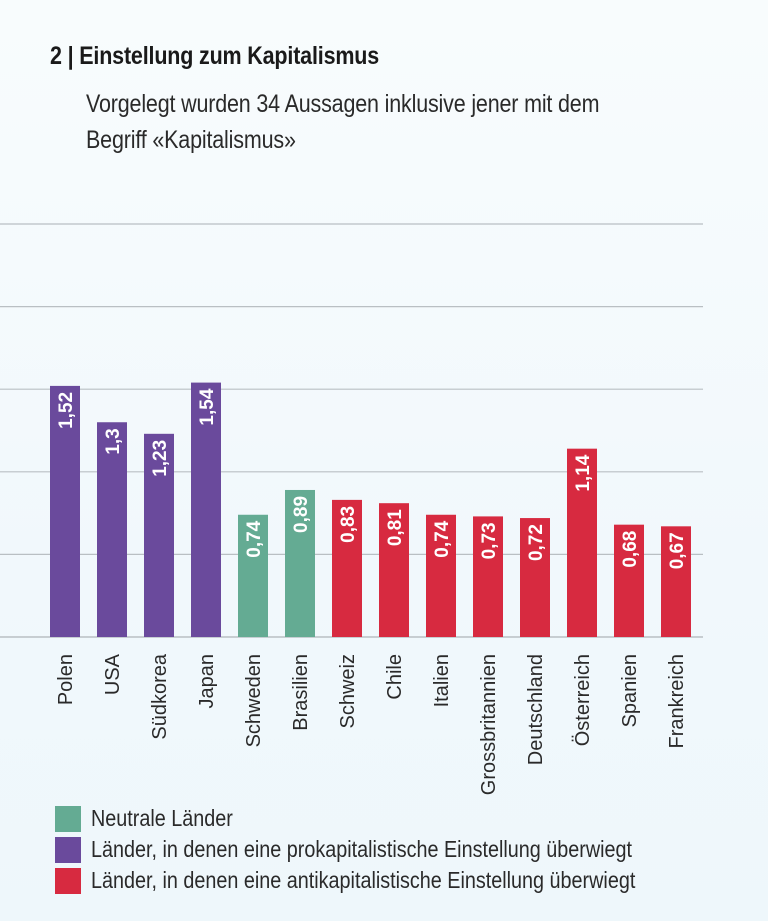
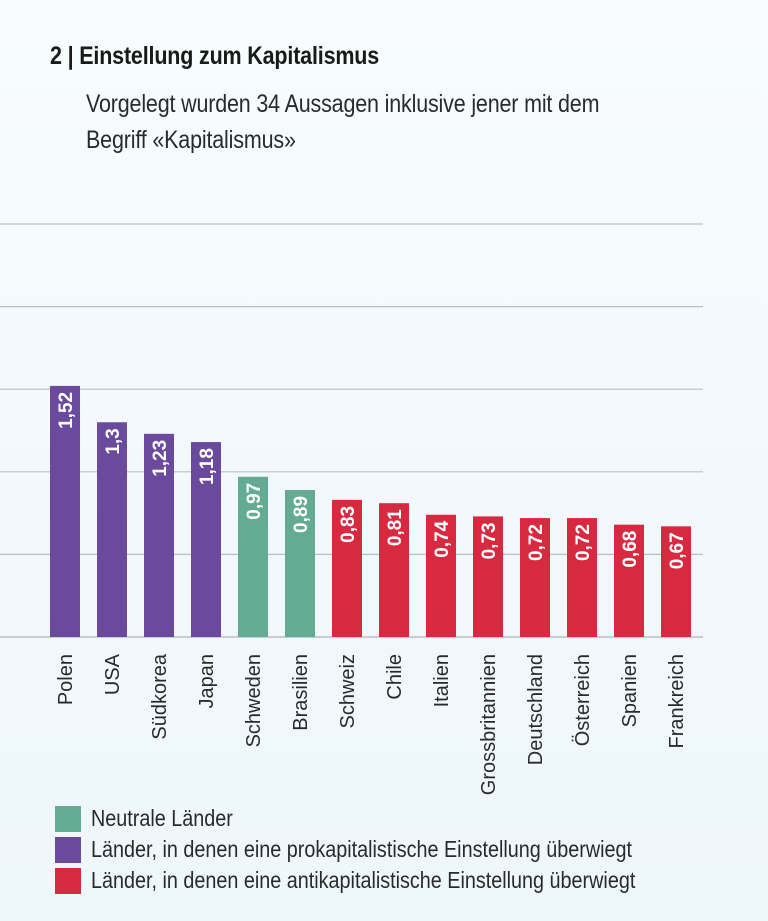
Japan: 1,54 -> 1,18
Schweden: 0,74 -> 0,97
Österreich: 1,14 -> 0,72
